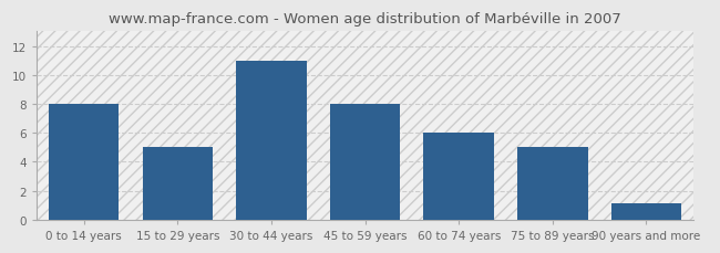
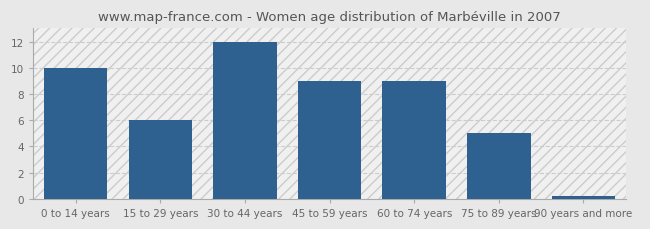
0 to 14 years: 8.0 -> 10.0
15 to 29 years: 5.0 -> 6.0
30 to 44 years: 11.0 -> 12.0
45 to 59 years: 8.0 -> 9.0
60 to 74 years: 6.0 -> 9.0
90 years and more: 1.1 -> 0.2
